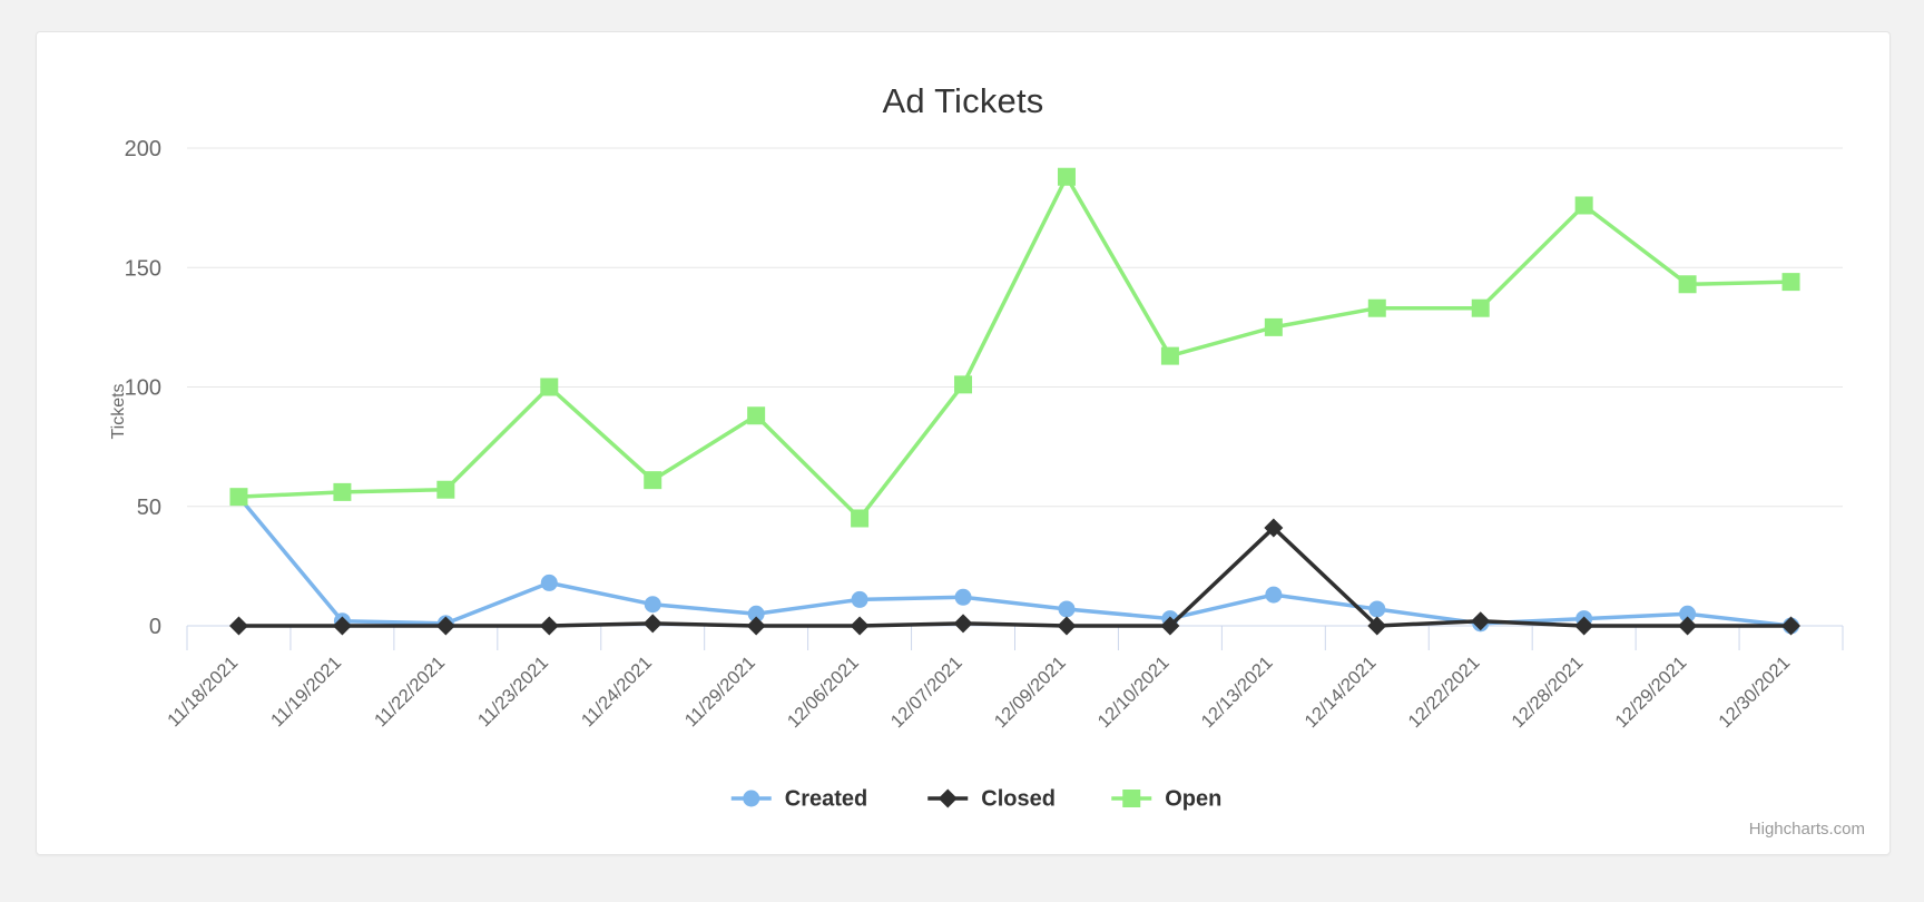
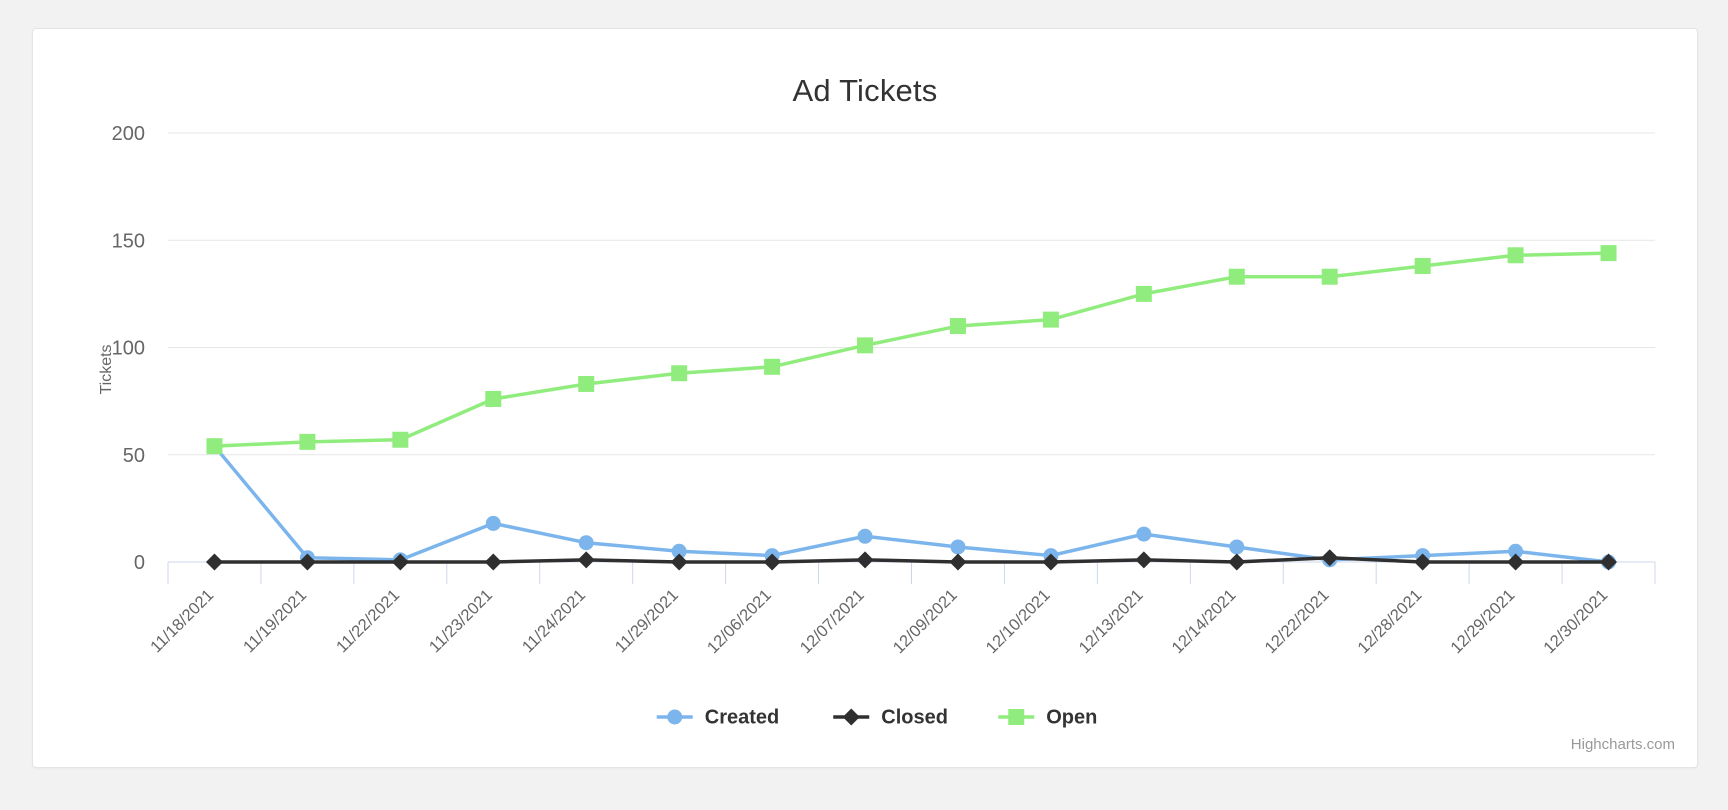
Open/11/23/2021: 100 -> 76
Open/11/24/2021: 61 -> 83
Created/12/06/2021: 11 -> 3
Open/12/06/2021: 45 -> 91
Open/12/09/2021: 188 -> 110
Closed/12/13/2021: 41 -> 1
Open/12/28/2021: 176 -> 138
